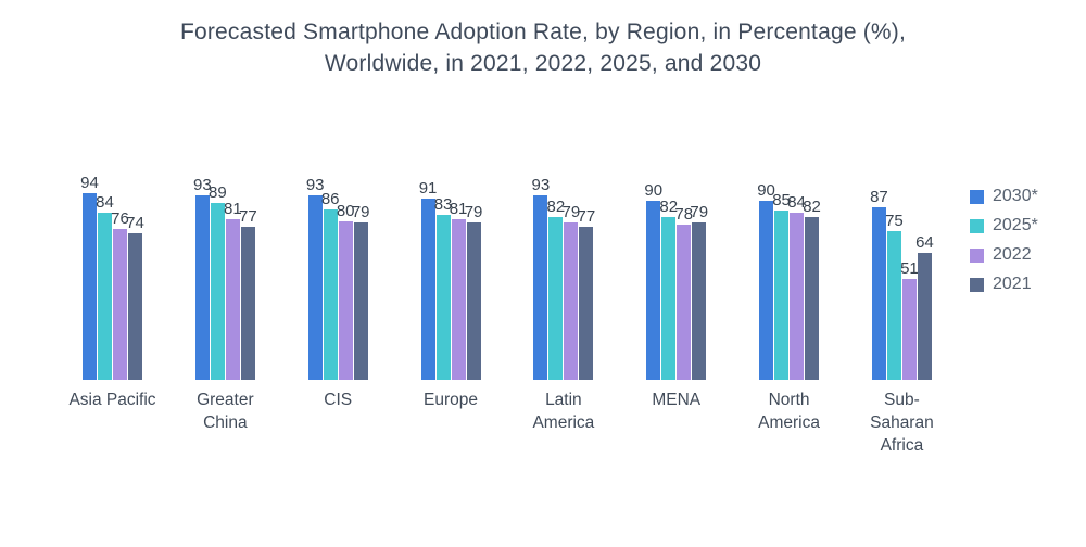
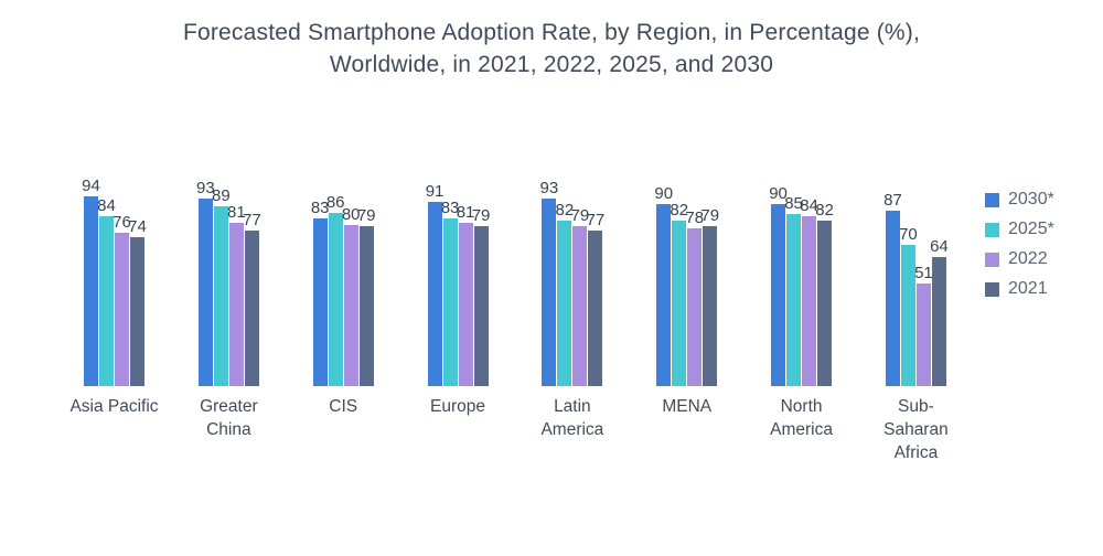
2030*/CIS: 93 -> 83
2025*/Sub-Saharan Africa: 75 -> 70
